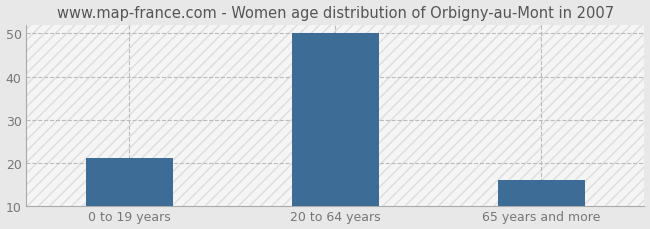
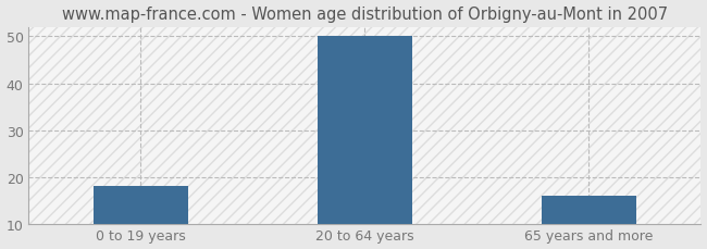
0 to 19 years: 21 -> 18
